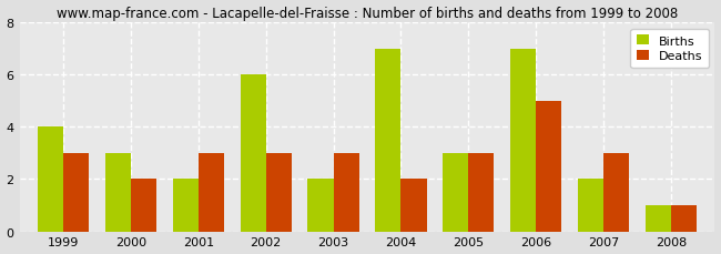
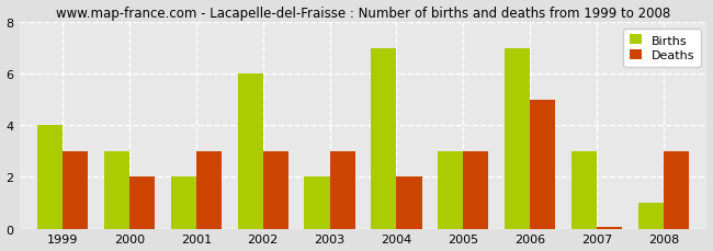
Births/2007: 2 -> 3
Deaths/2007: 3.00 -> 0.05
Deaths/2008: 1.00 -> 3.00
